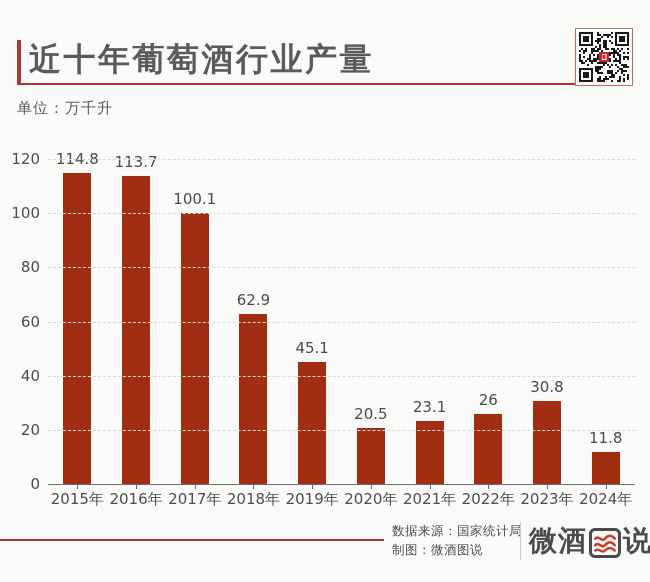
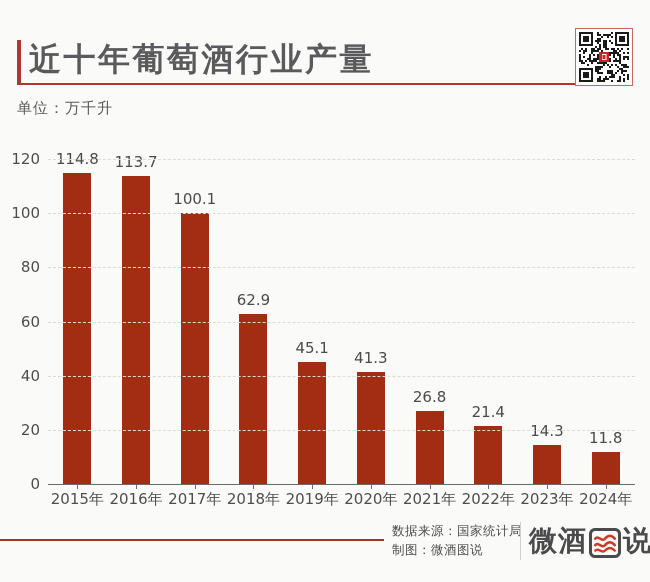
2020年: 20.5 -> 41.3
2021年: 23.1 -> 26.8
2022年: 26 -> 21.4
2023年: 30.8 -> 14.3
